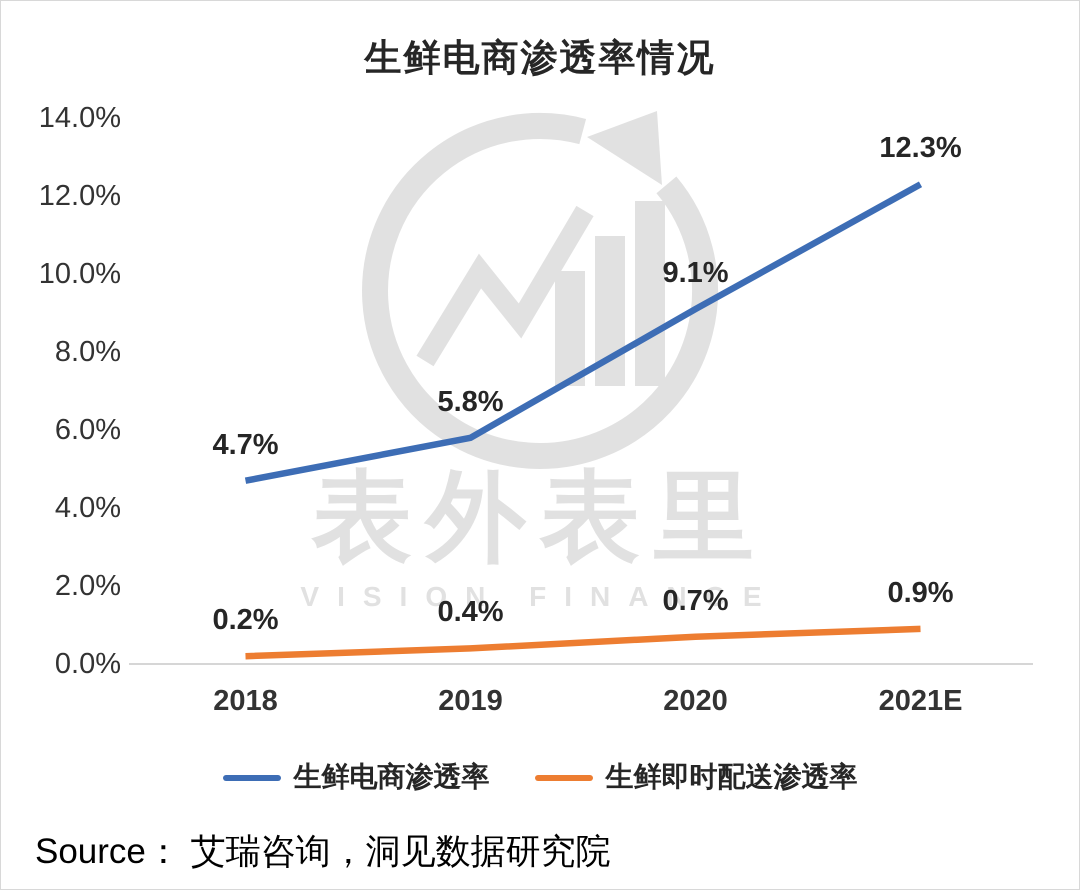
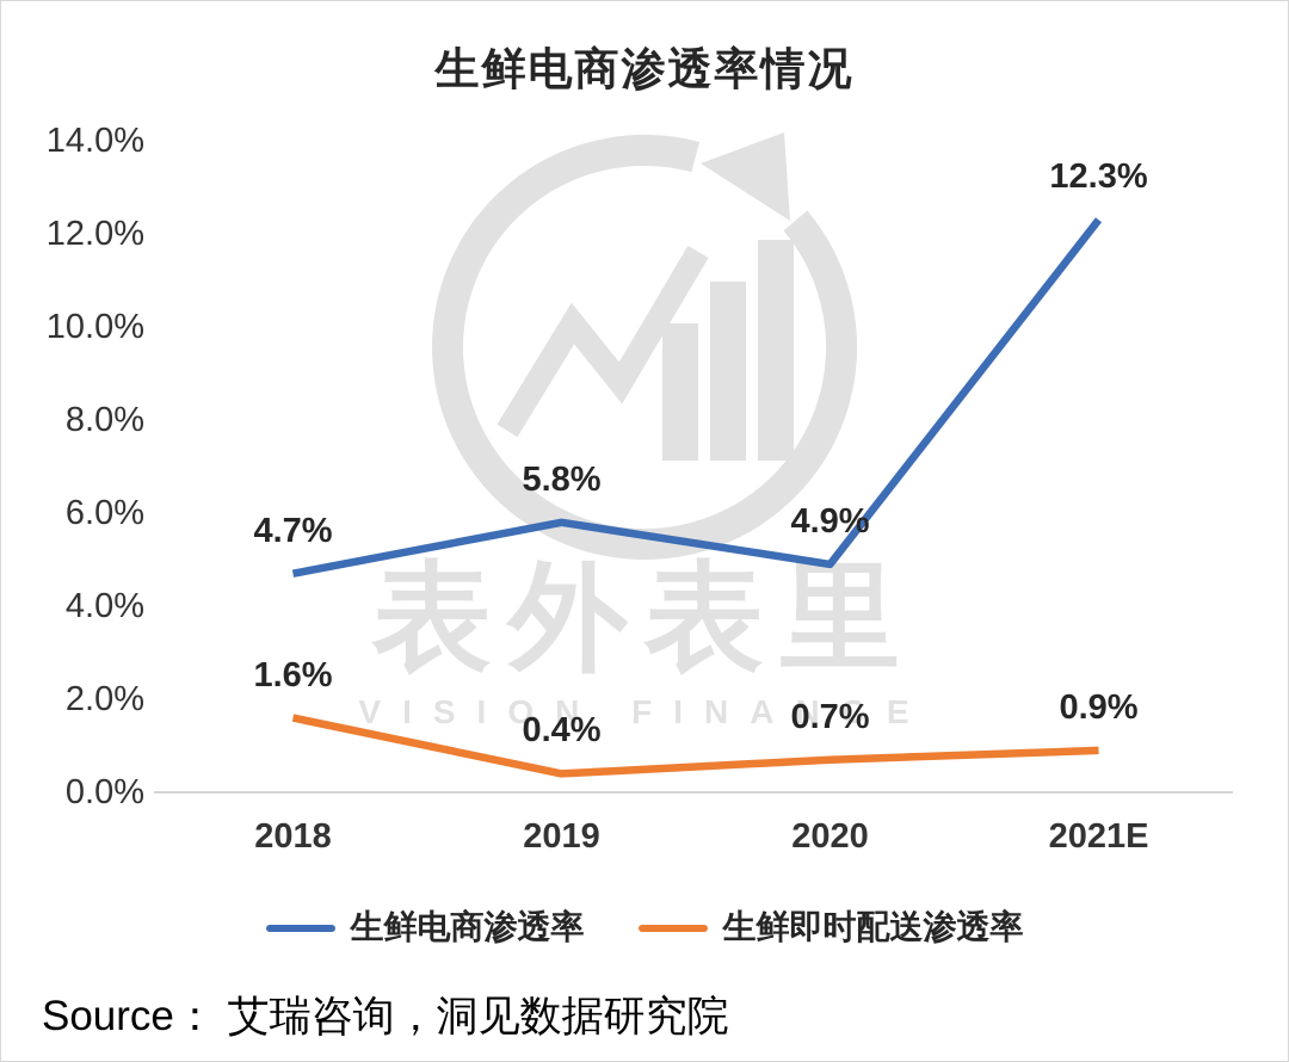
生鲜即时配送渗透率/2018: 0.2% -> 1.6%
生鲜电商渗透率/2020: 9.1% -> 4.9%
